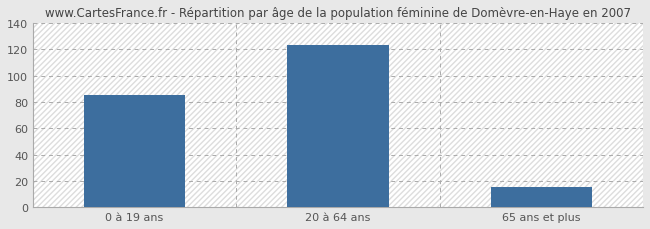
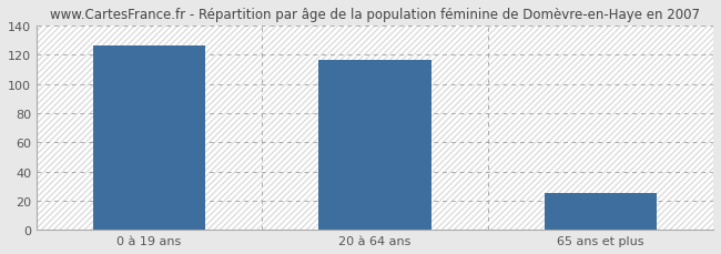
0 à 19 ans: 85 -> 126
20 à 64 ans: 123 -> 116
65 ans et plus: 15 -> 25
